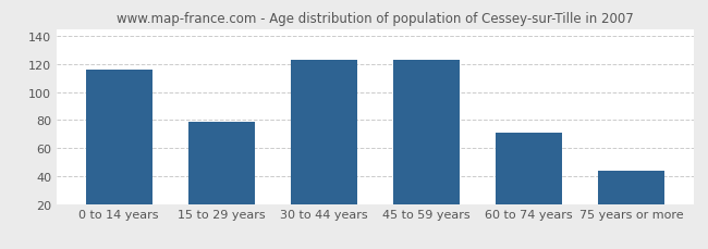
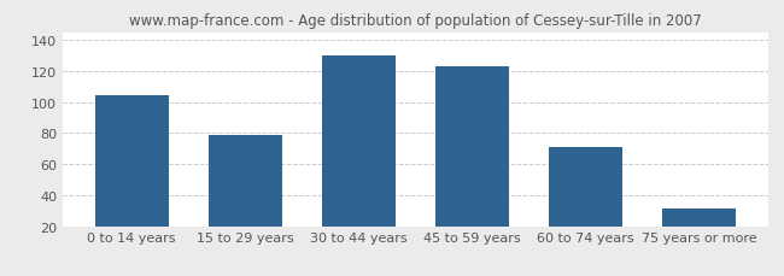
0 to 14 years: 116 -> 104
30 to 44 years: 123 -> 130
75 years or more: 44 -> 31
